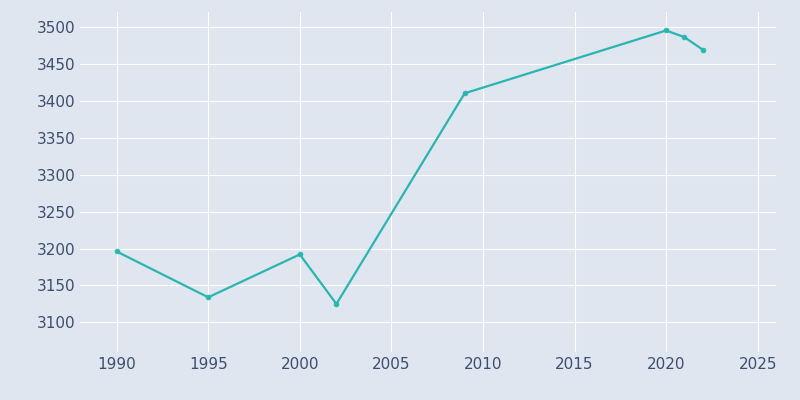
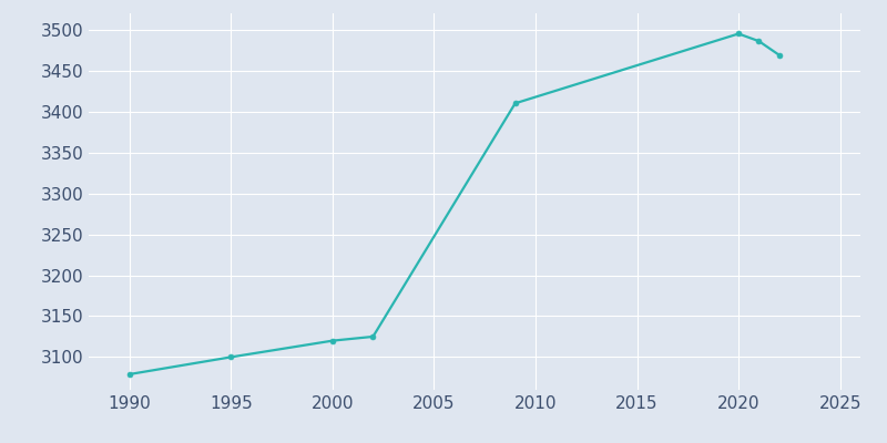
1990: 3196 -> 3079
1995: 3134 -> 3100
2000: 3192 -> 3120
